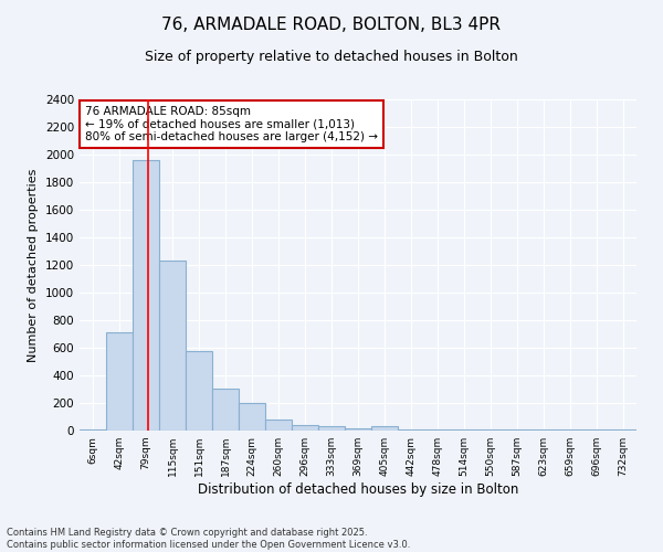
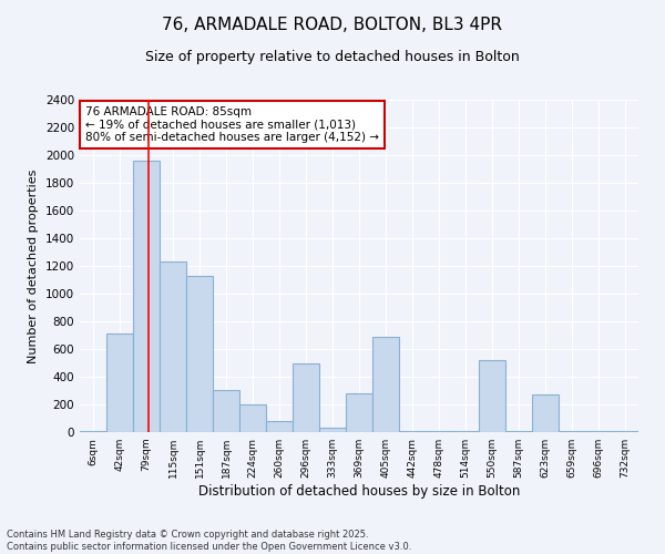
151sqm: 580 -> 1130
296sqm: 40 -> 500
369sqm: 20 -> 280
405sqm: 30 -> 690
550sqm: 0 -> 520
623sqm: 0 -> 270
